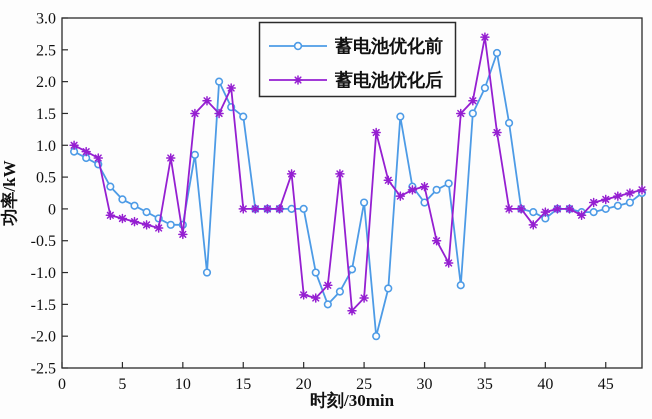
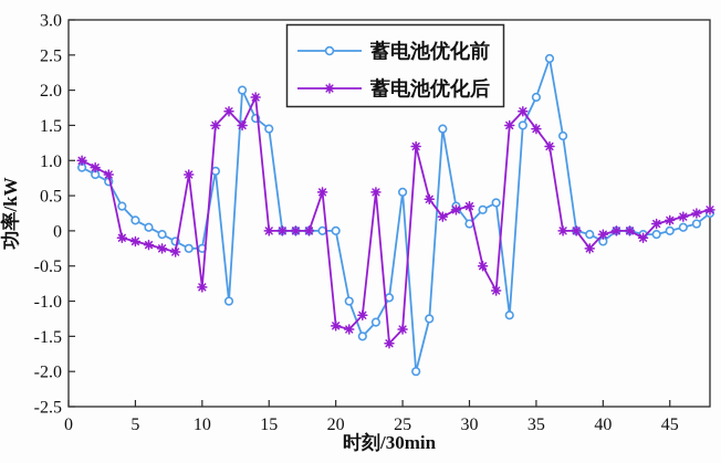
蓄电池优化后/10: -0.4 -> -0.8
蓄电池优化前/25: 0.1 -> 0.6
蓄电池优化后/35: 2.7 -> 1.4
